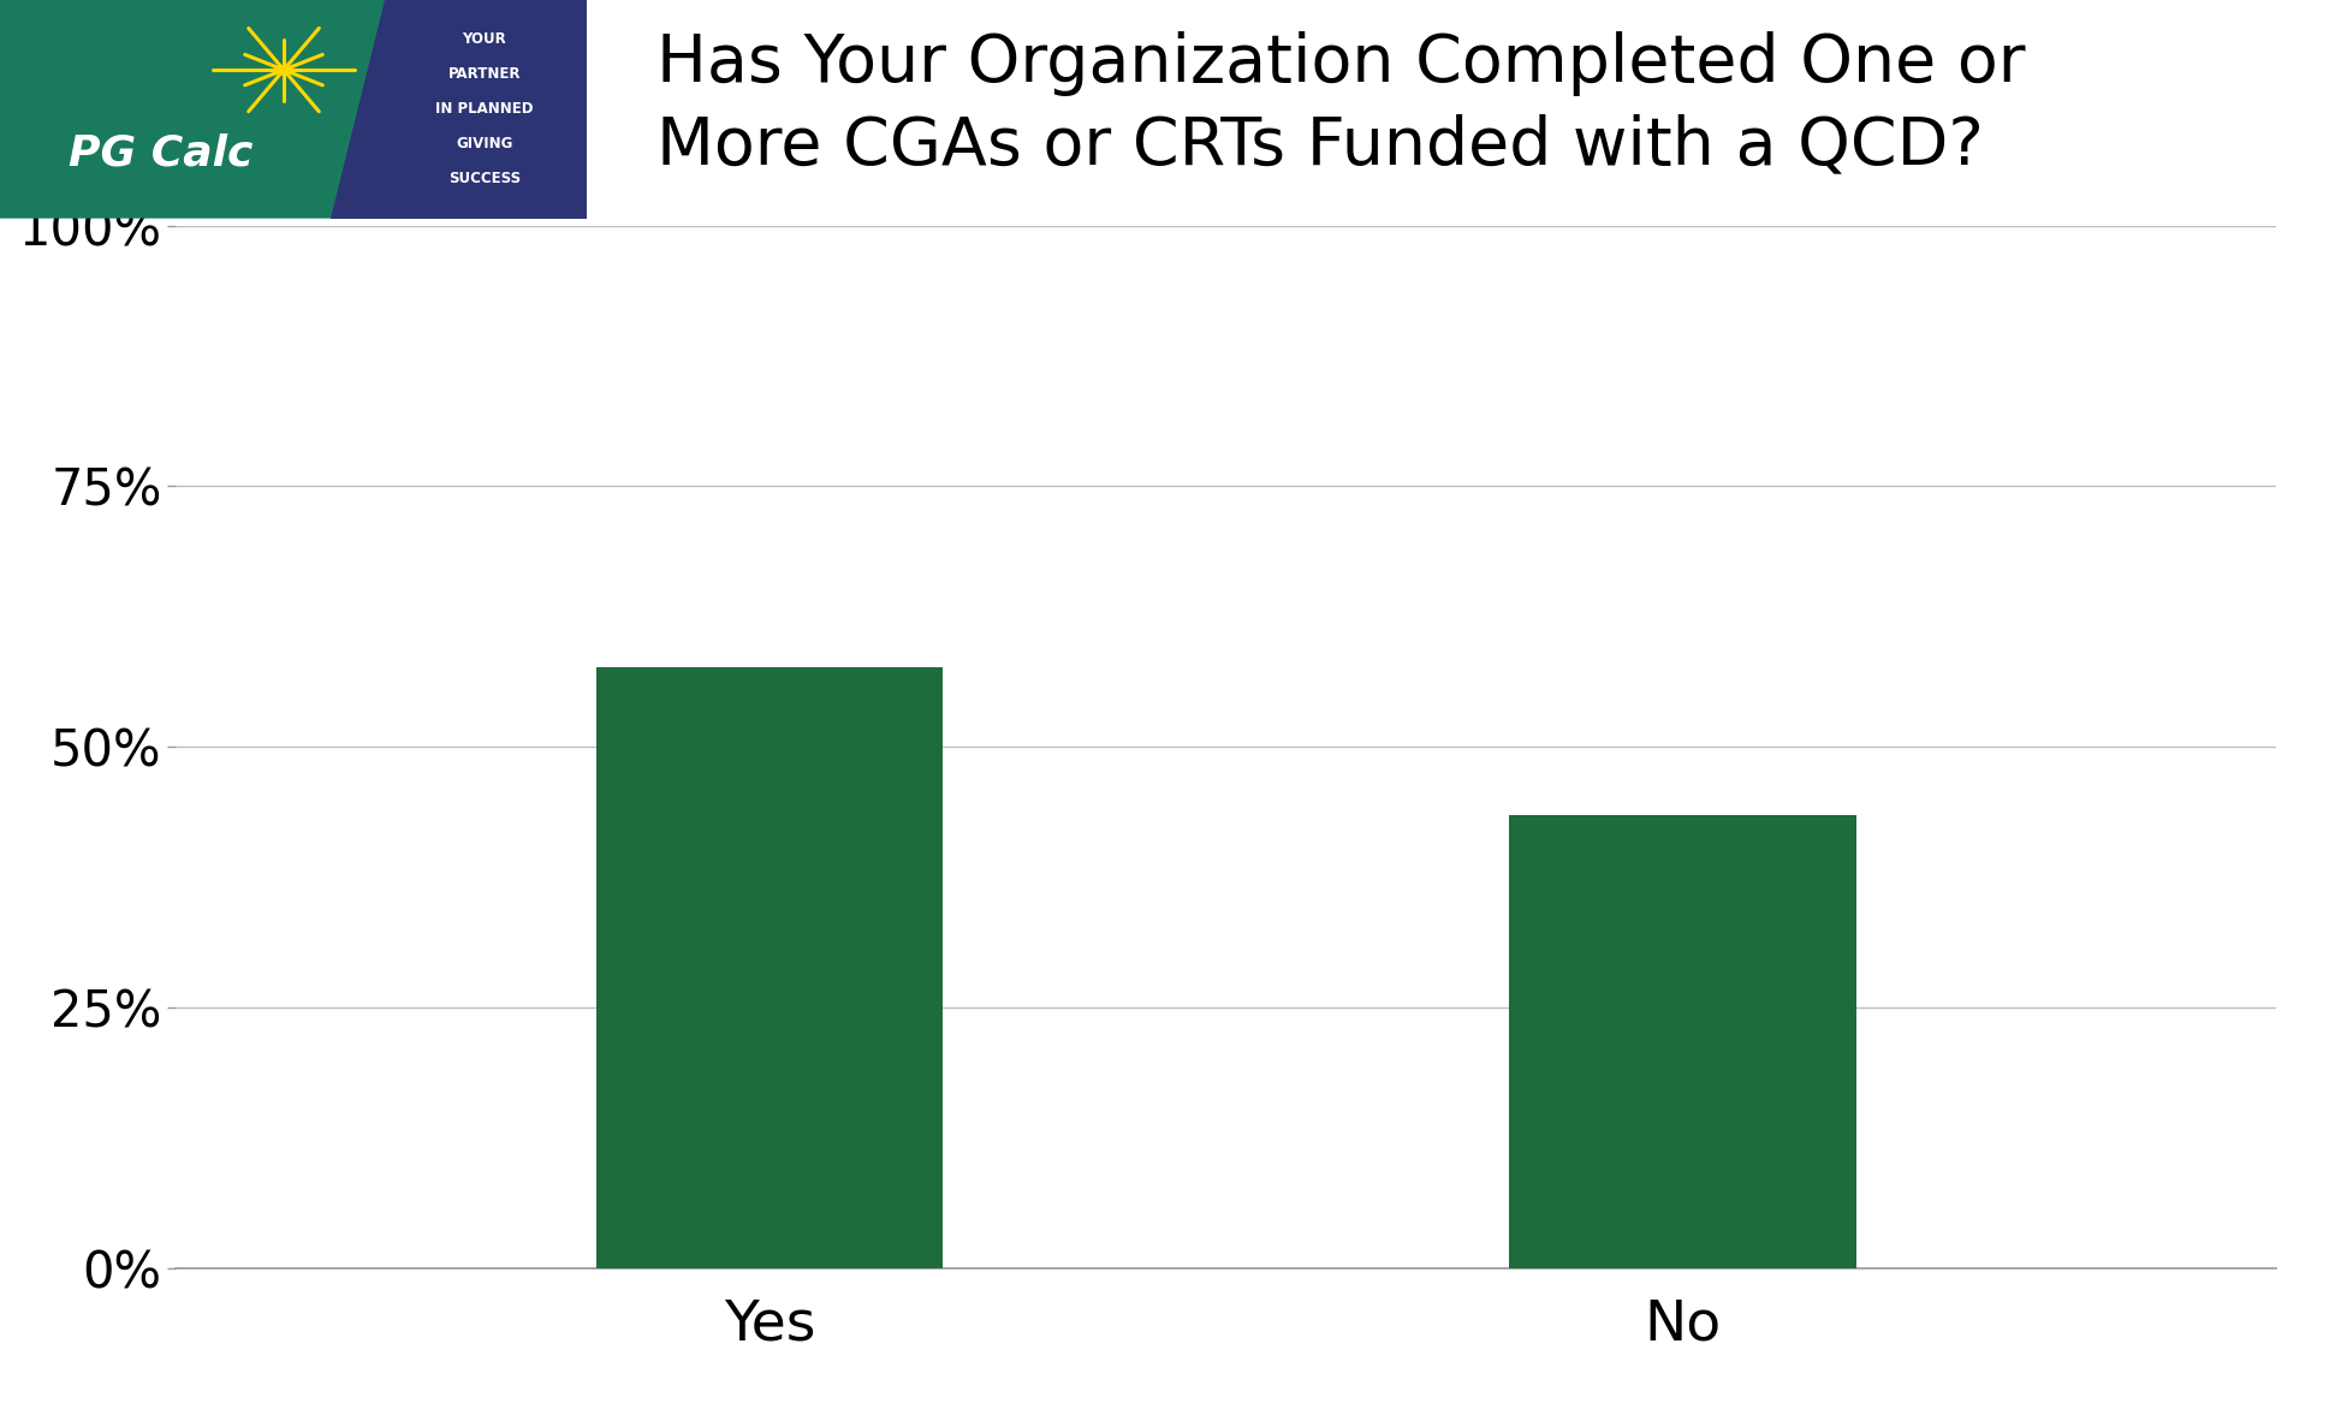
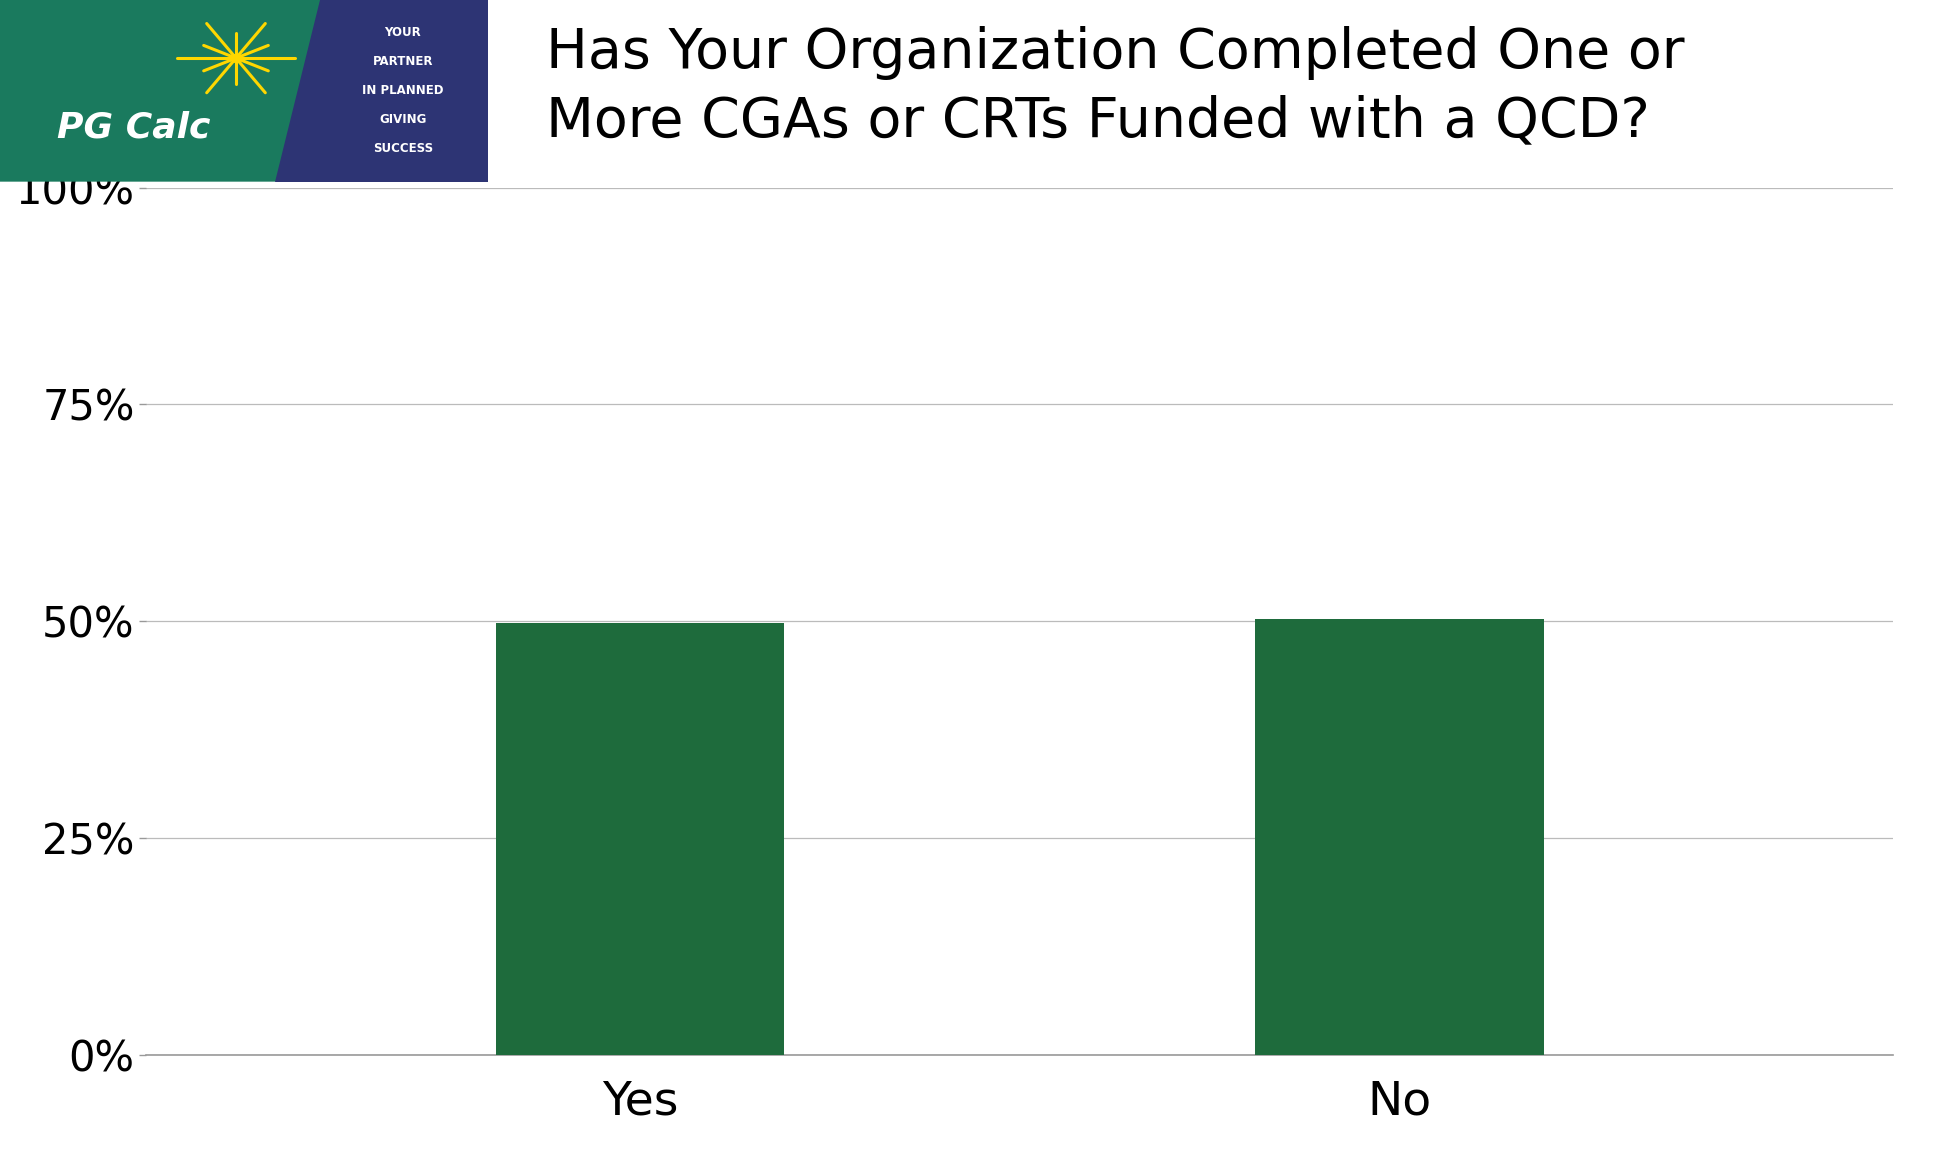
Yes: 57.6% -> 49.8%
No: 43.4% -> 50.2%
